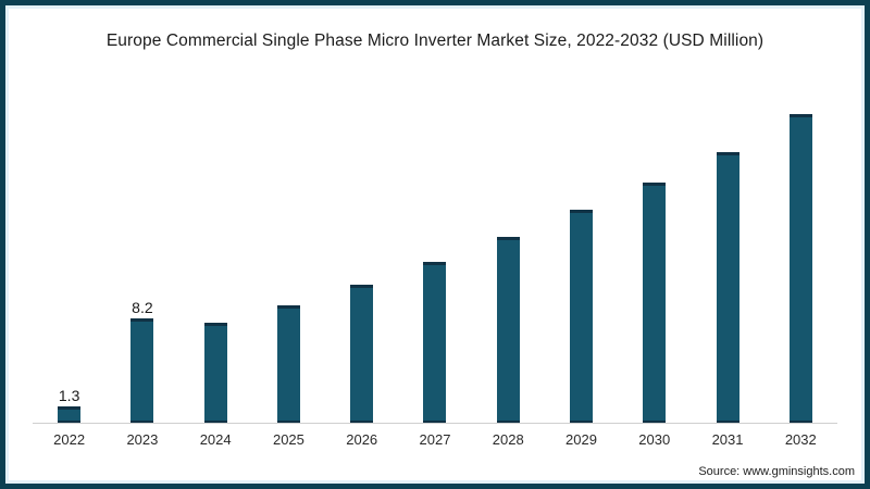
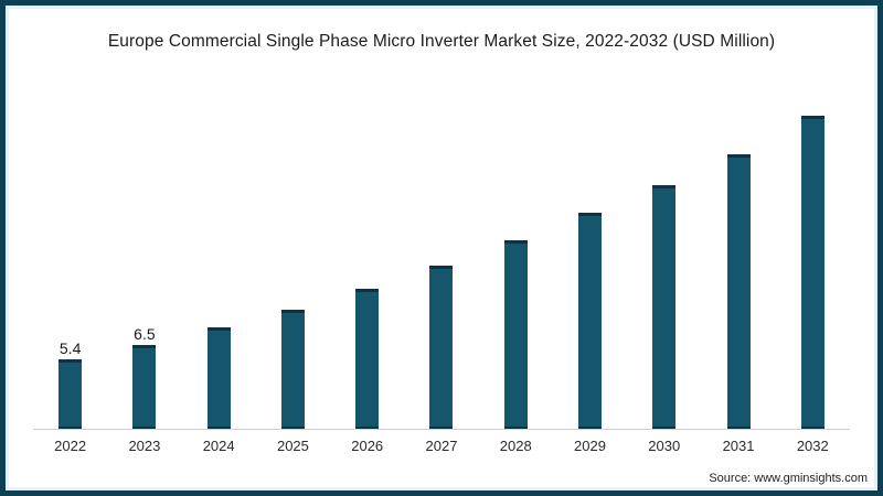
2022: 1.3 -> 5.4
2023: 8.2 -> 6.5
